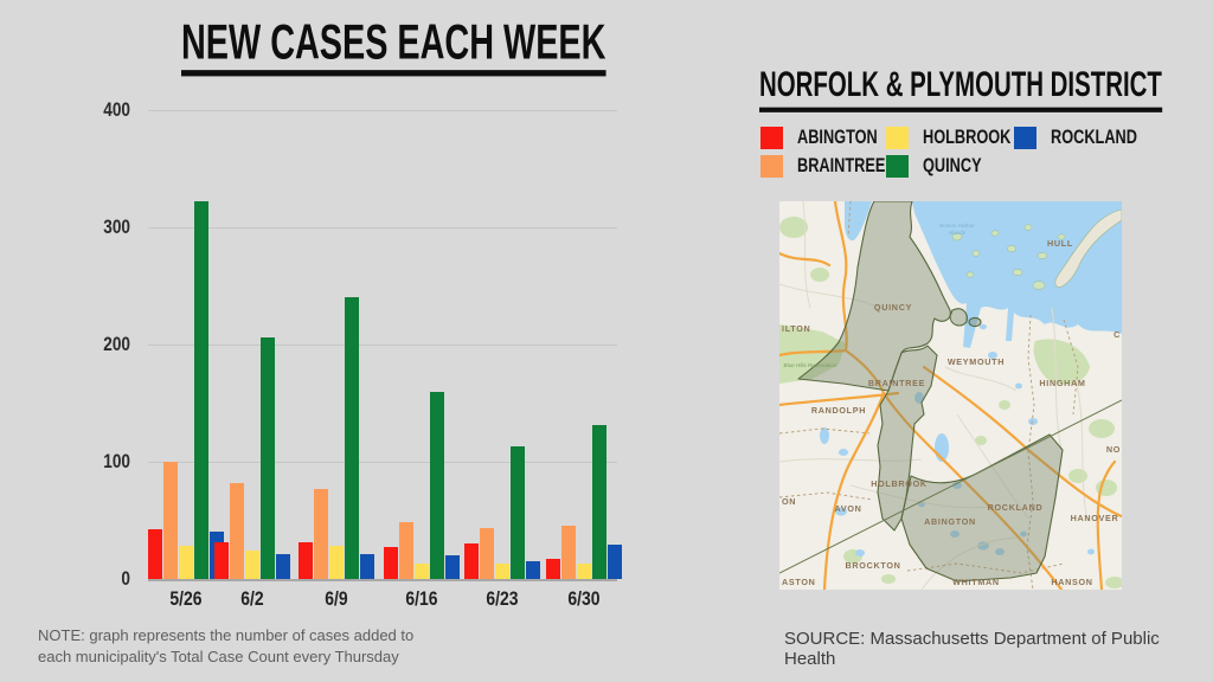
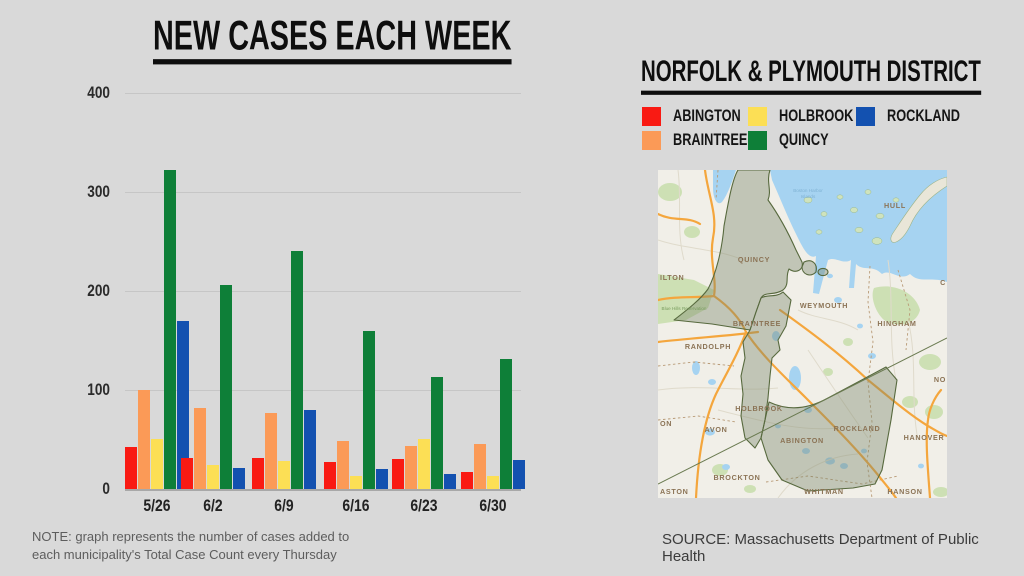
HOLBROOK/5/26: 30 -> 50
ROCKLAND/5/26: 40 -> 170
ROCKLAND/6/9: 20 -> 80
HOLBROOK/6/23: 10 -> 50
